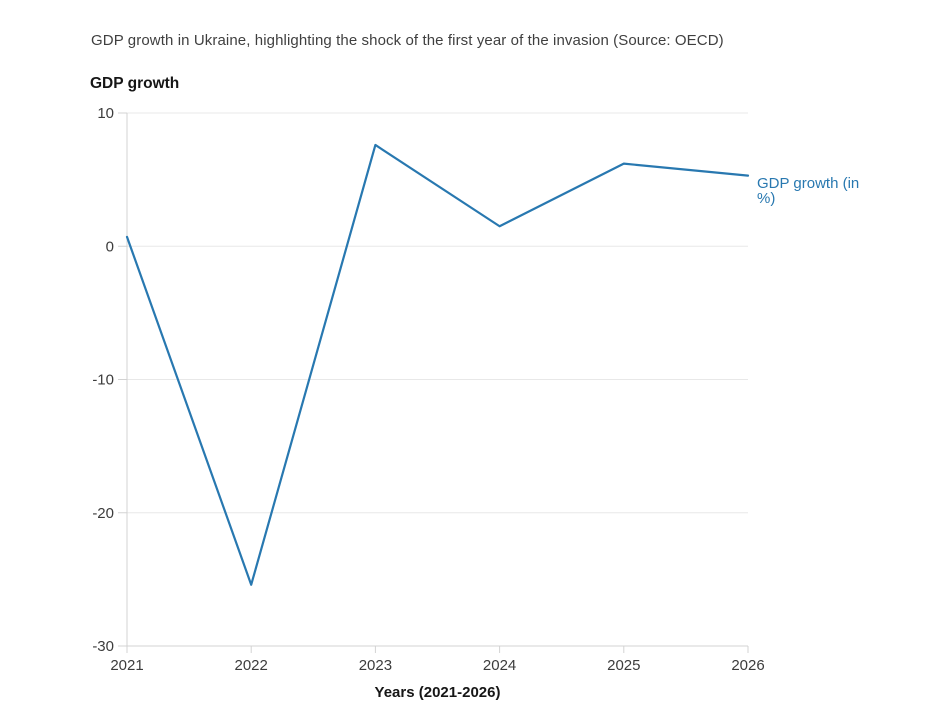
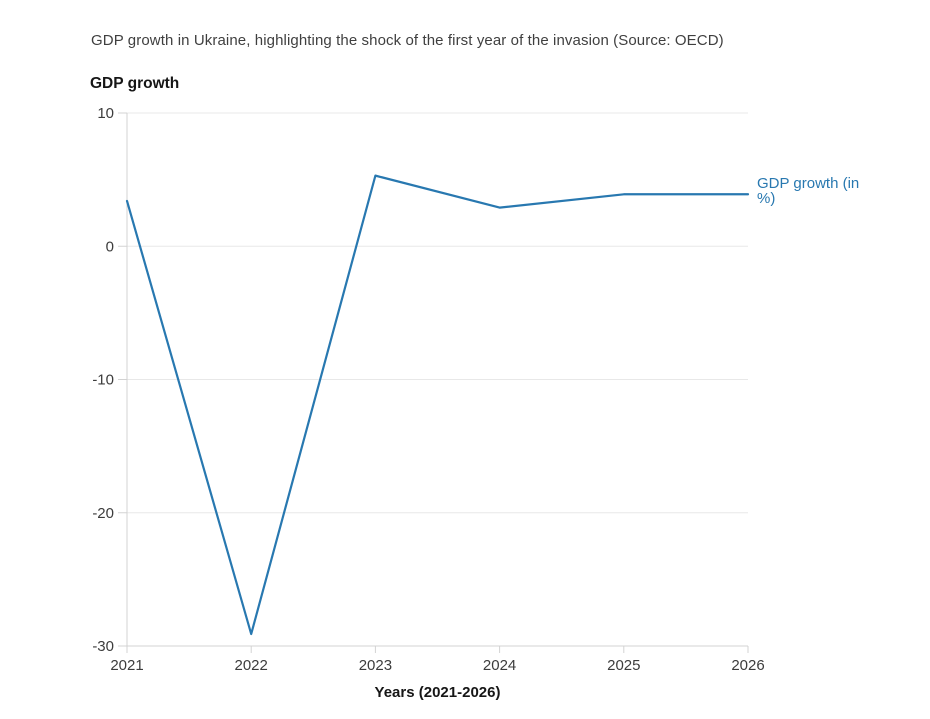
2021: 0.7 -> 3.4
2022: -25.4 -> -29.1
2023: 7.6 -> 5.3
2024: 1.5 -> 2.9
2025: 6.2 -> 3.9
2026: 5.3 -> 3.9
